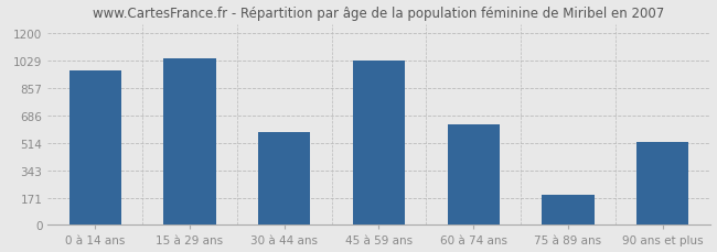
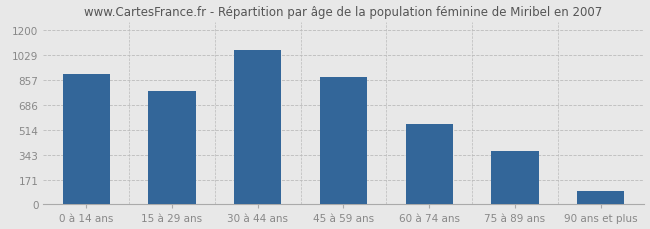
0 à 14 ans: 970 -> 900
15 à 29 ans: 1040 -> 780
30 à 44 ans: 580 -> 1060
45 à 59 ans: 1030 -> 880
60 à 74 ans: 630 -> 560
75 à 89 ans: 190 -> 360
90 ans et plus: 520 -> 100
